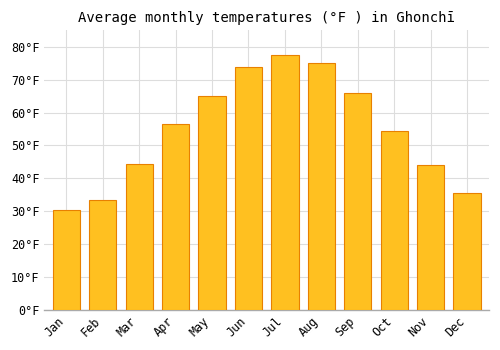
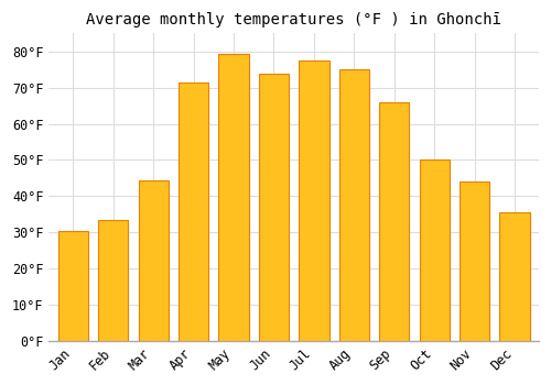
Apr: 56.5°F -> 71.5°F
May: 65.0°F -> 79.5°F
Oct: 54.5°F -> 50.0°F
